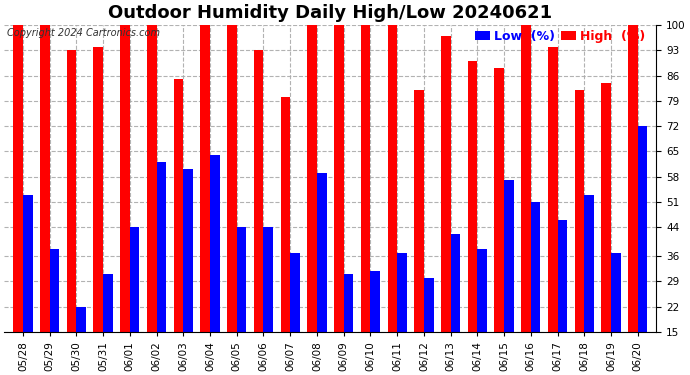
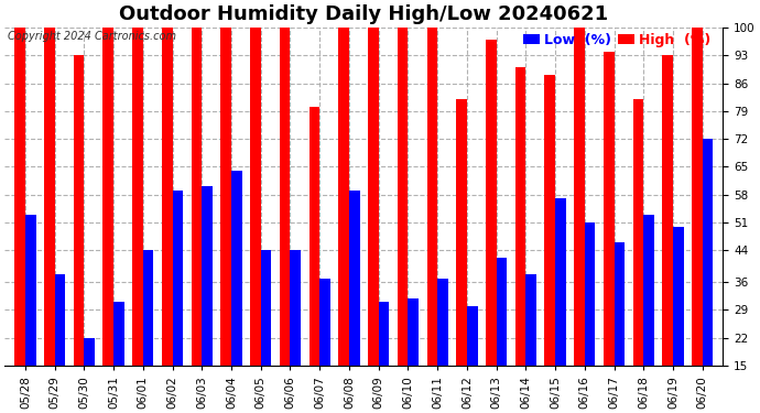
High (%)/05/31: 94 -> 100
Low (%)/06/02: 62 -> 59
High (%)/06/03: 85 -> 100
High (%)/06/06: 93 -> 100
High (%)/06/19: 84 -> 93
Low (%)/06/19: 37 -> 50
